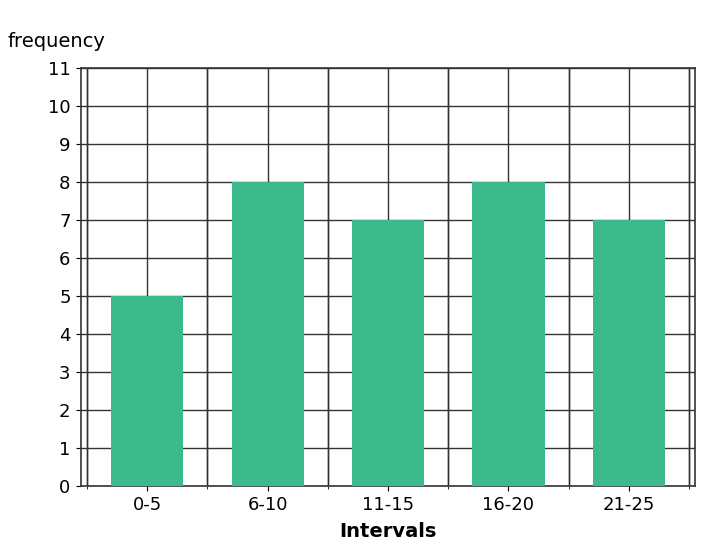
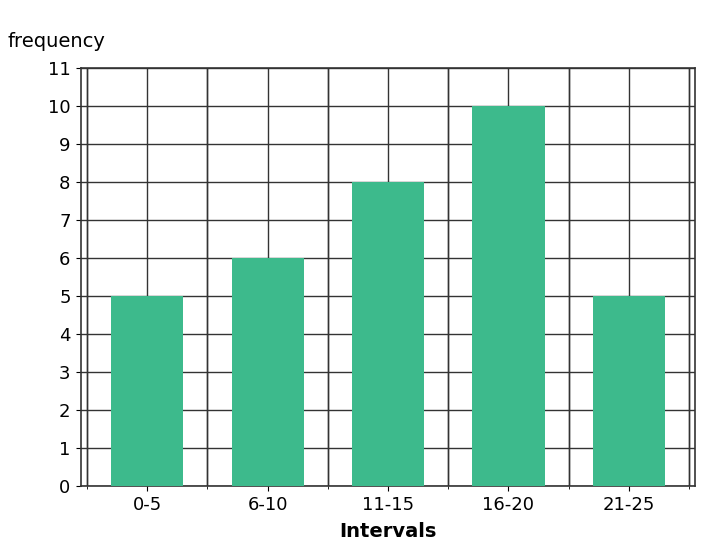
6-10: 8 -> 6
11-15: 7 -> 8
16-20: 8 -> 10
21-25: 7 -> 5
